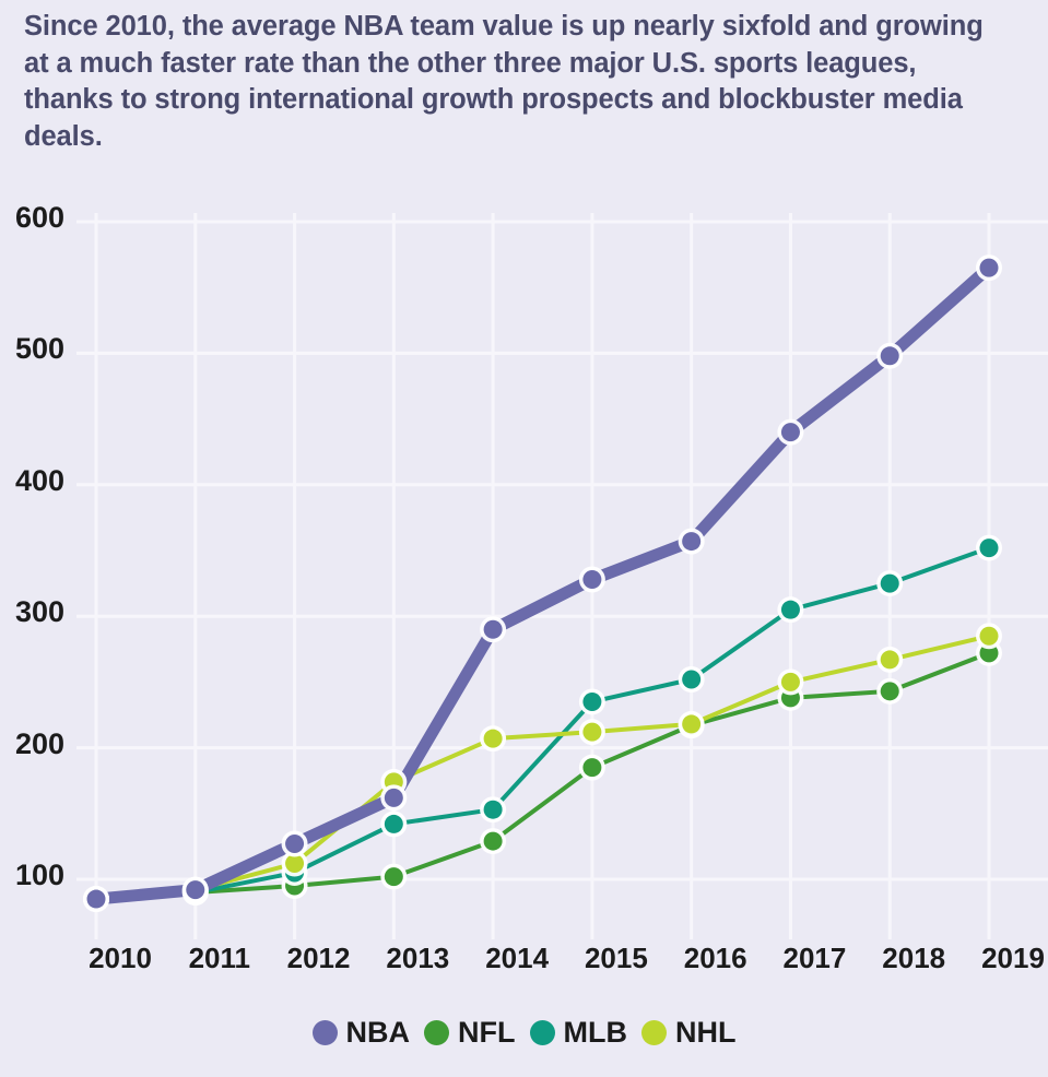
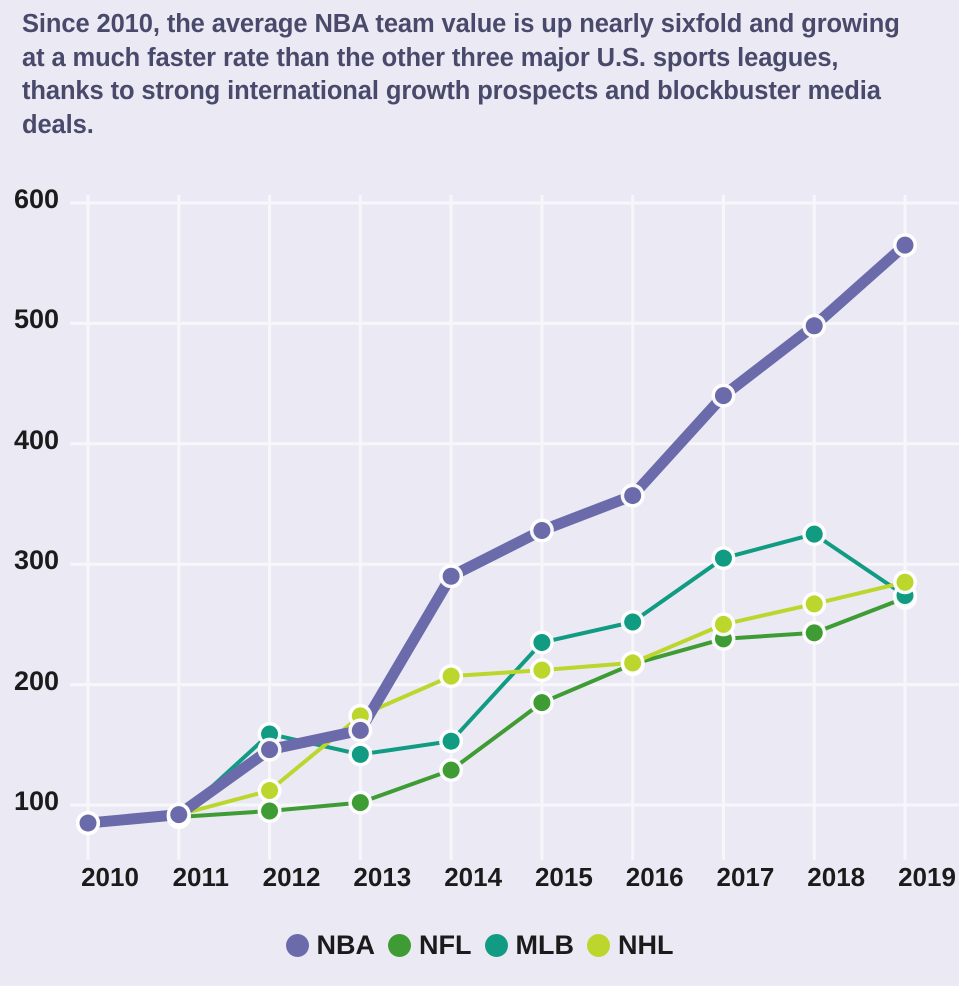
NBA/2012: 127 -> 146
MLB/2012: 105 -> 159
MLB/2019: 352 -> 274
